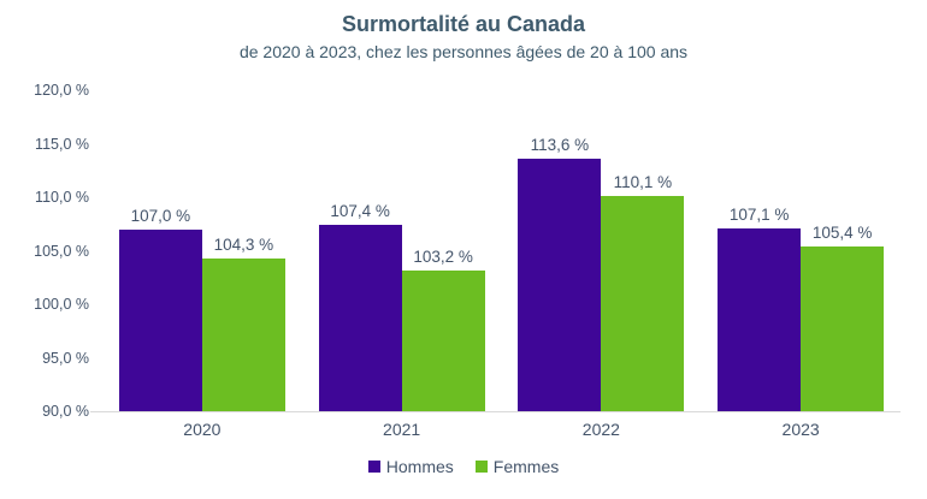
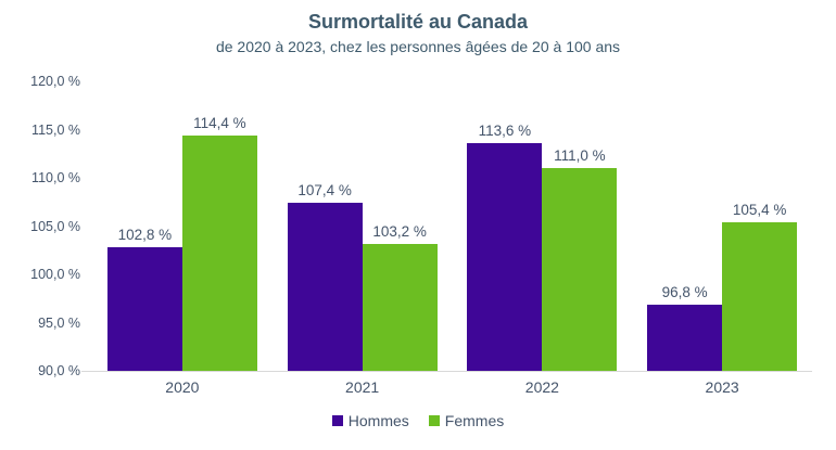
Hommes/2020: 107,0 -> 102,8
Femmes/2020: 104,3 -> 114,4
Femmes/2022: 110,1 -> 111,0
Hommes/2023: 107,1 -> 96,8
